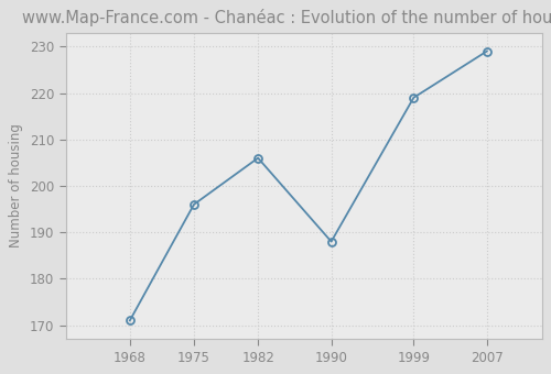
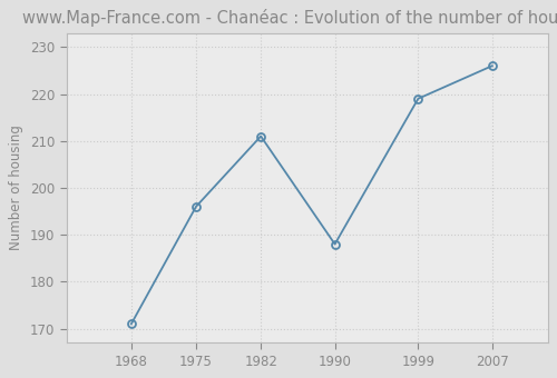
1982: 206 -> 211
2007: 229 -> 226
